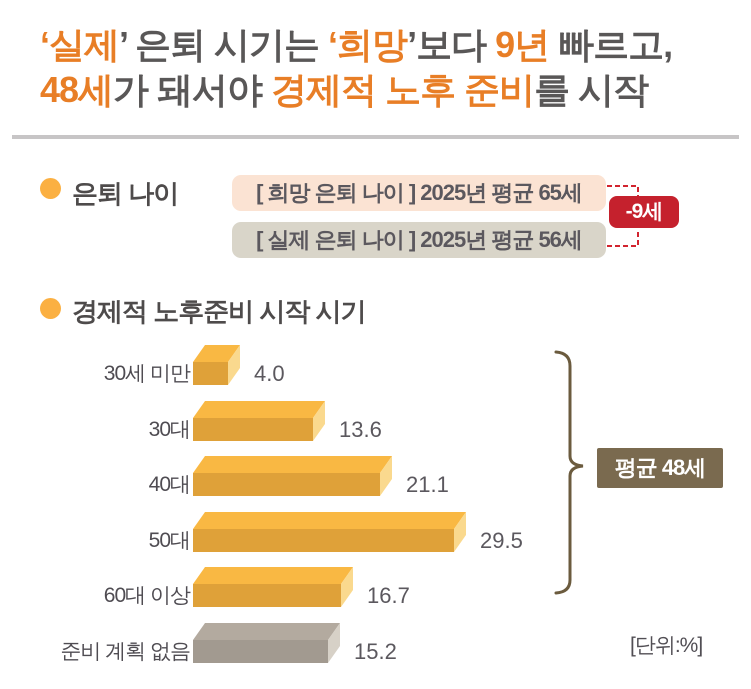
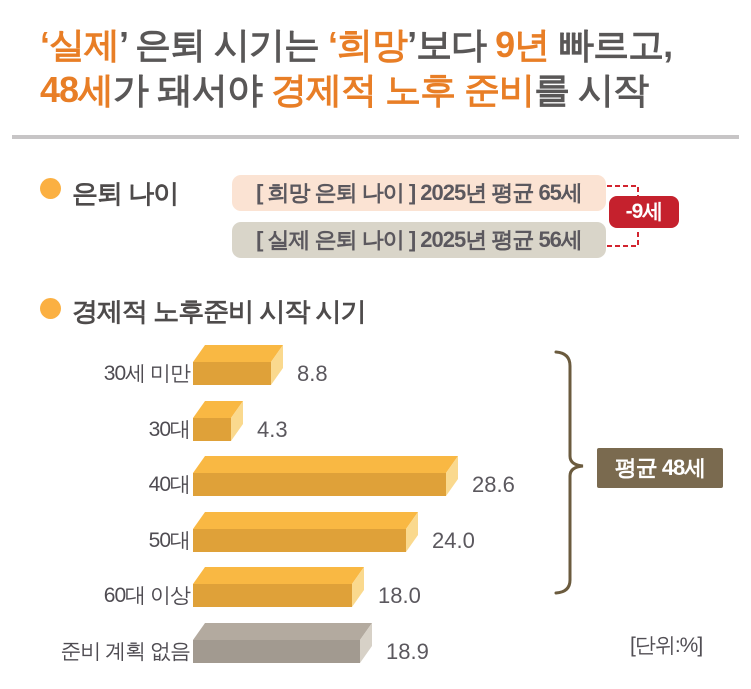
30세 미만: 4.0 -> 8.8
30대: 13.6 -> 4.3
40대: 21.1 -> 28.6
50대: 29.5 -> 24.0
60대 이상: 16.7 -> 18.0
준비 계획 없음: 15.2 -> 18.9
